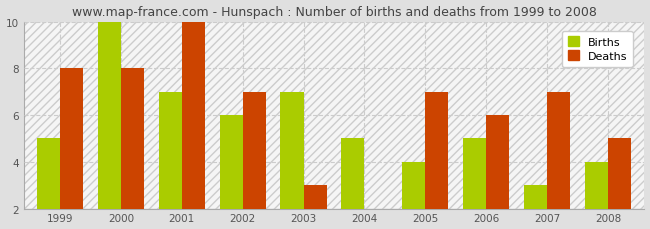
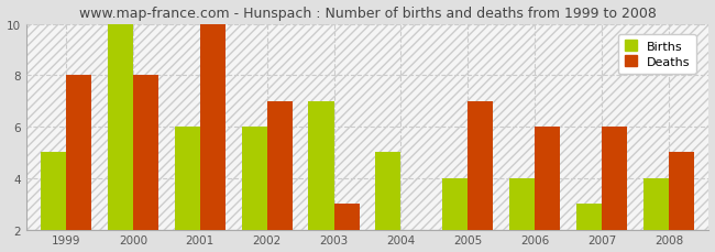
Births/2001: 7 -> 6
Births/2006: 5 -> 4
Deaths/2007: 7 -> 6
